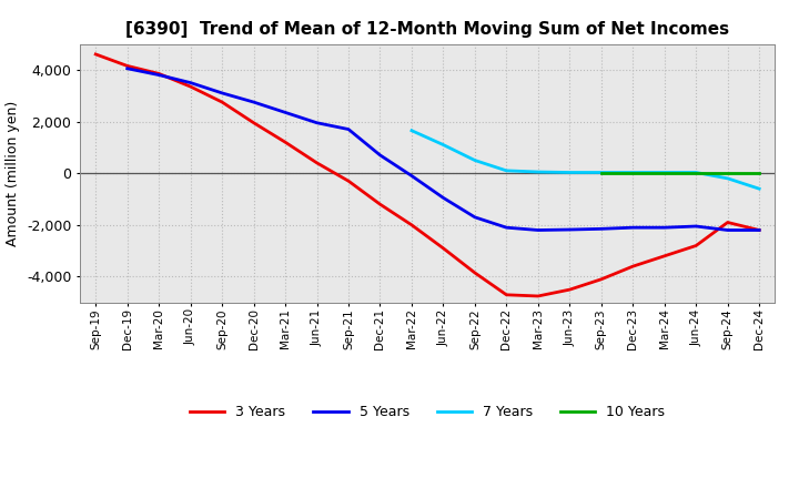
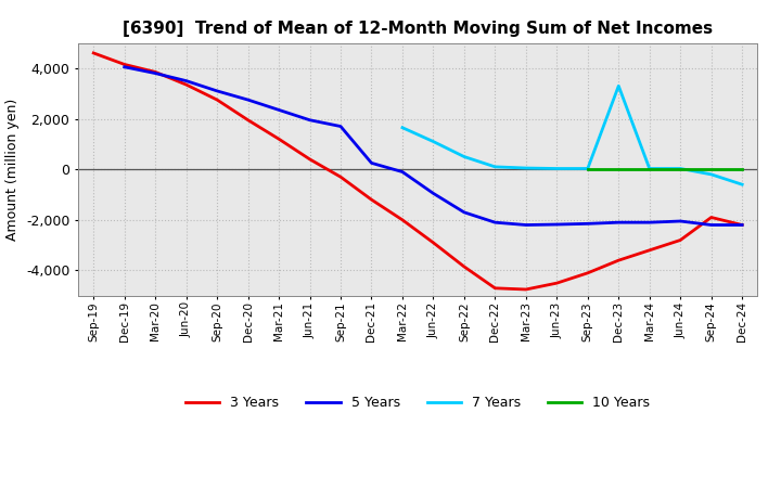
5 Years/Dec-21: 700 -> 250
7 Years/Dec-23: 30 -> 3,300
